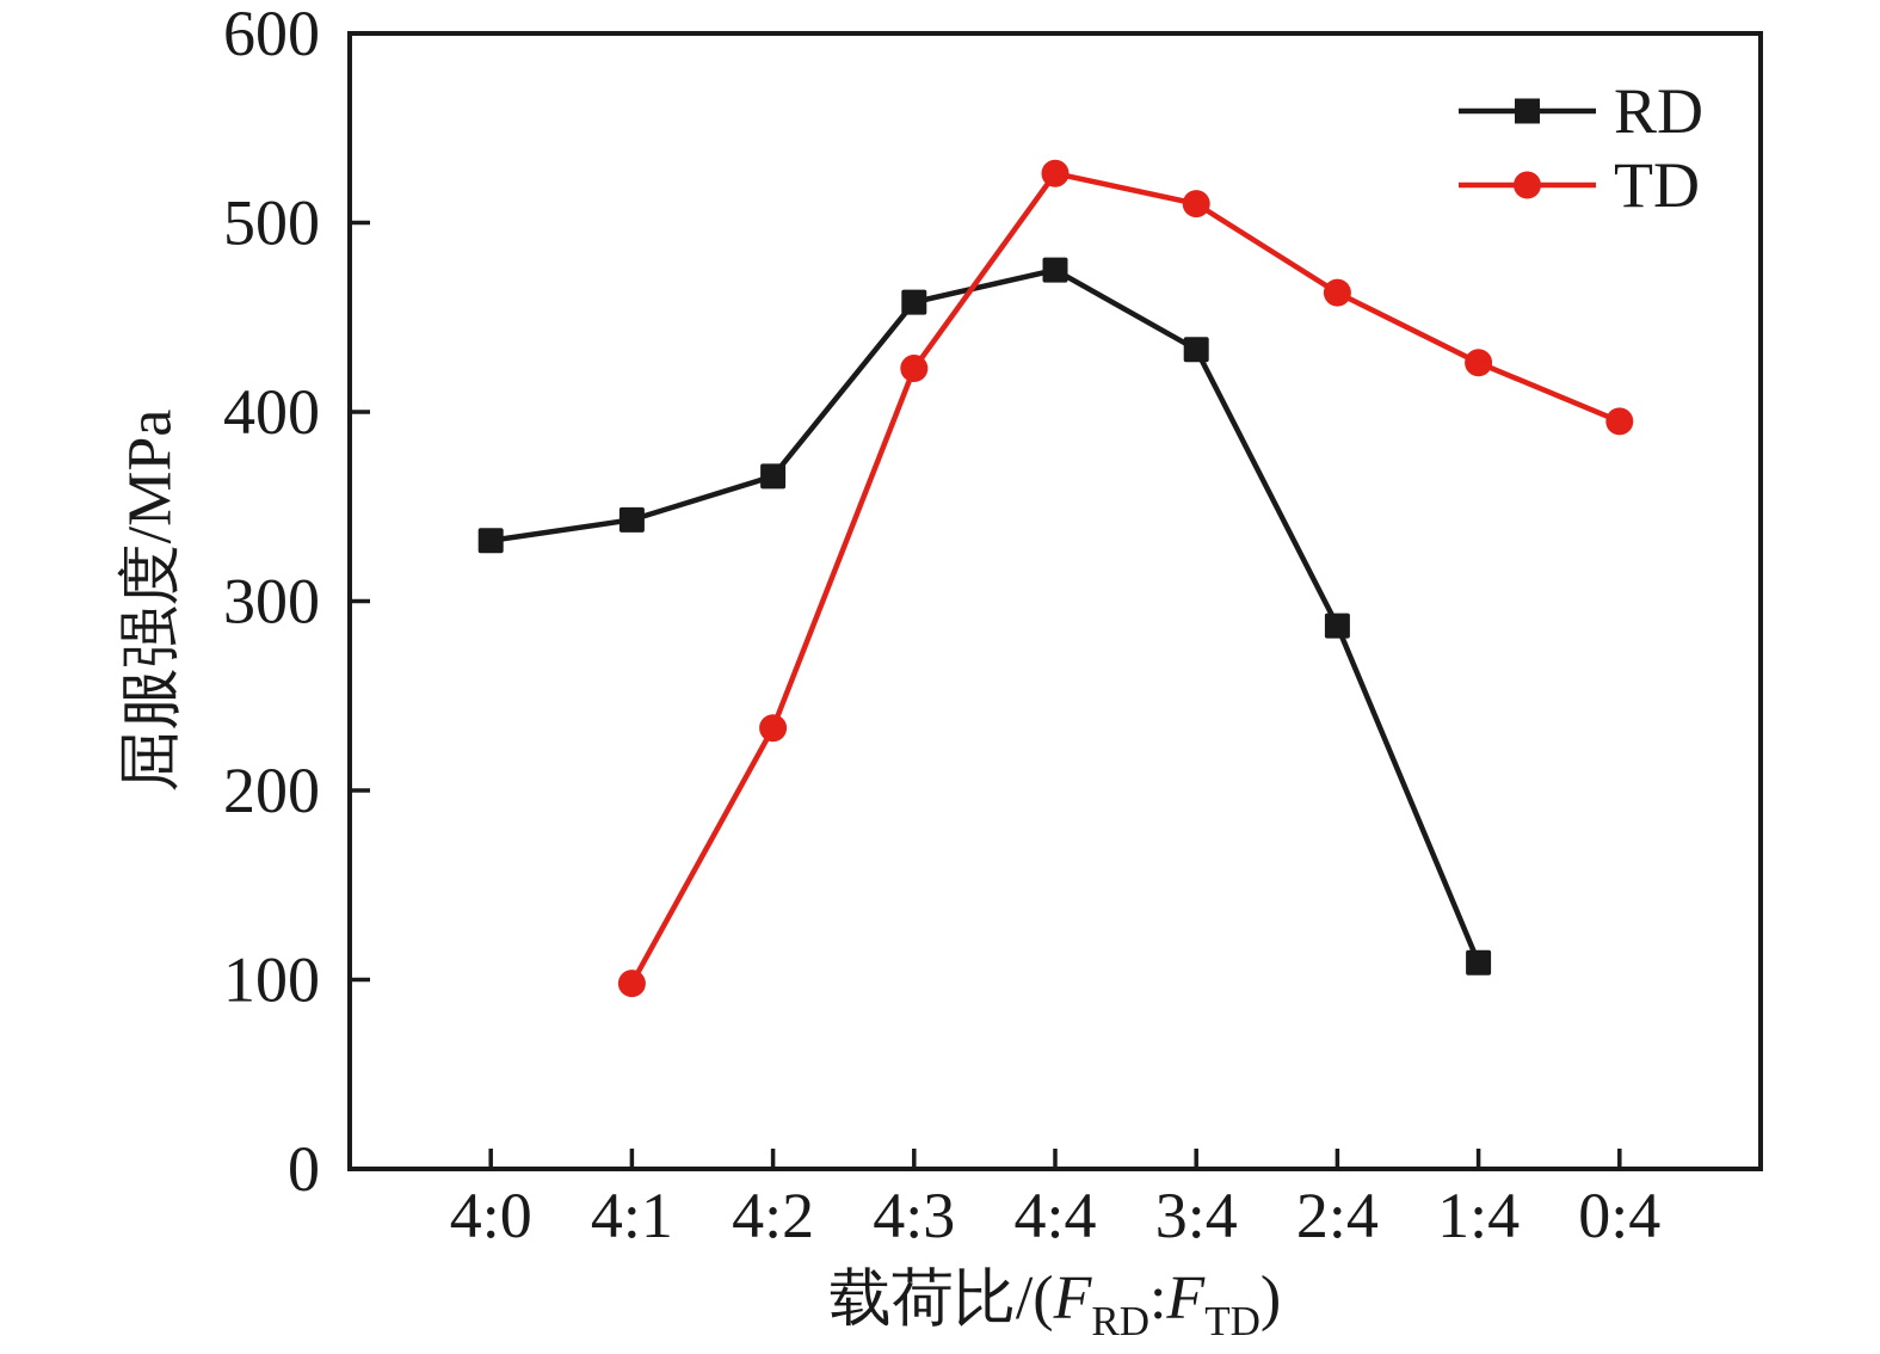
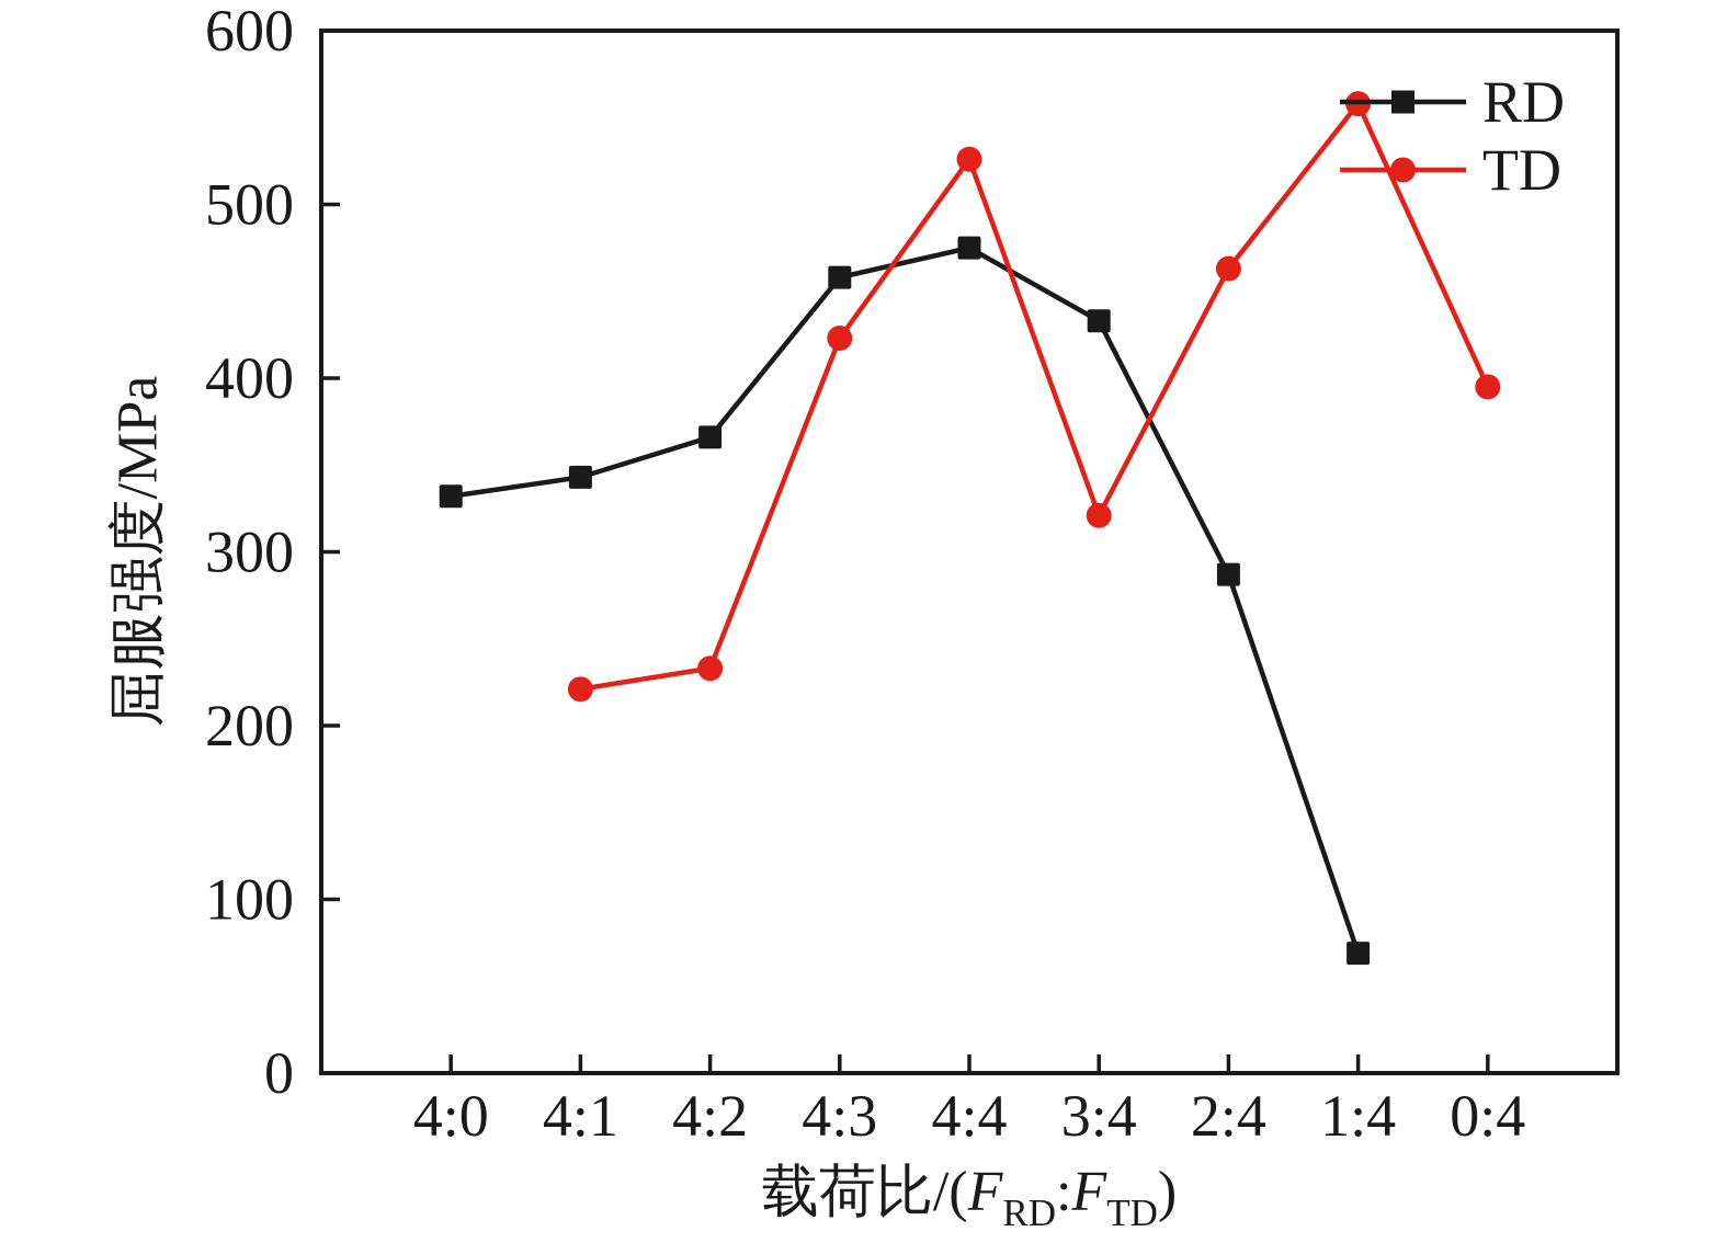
TD/4:1: 98 -> 221
TD/3:4: 510 -> 321
RD/1:4: 109 -> 69
TD/1:4: 426 -> 558
